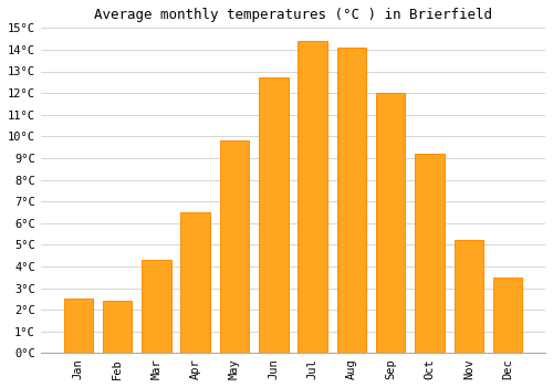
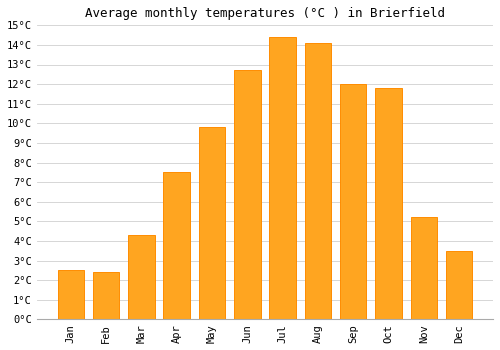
Apr: 6.5°C -> 7.5°C
Oct: 9.2°C -> 11.8°C
